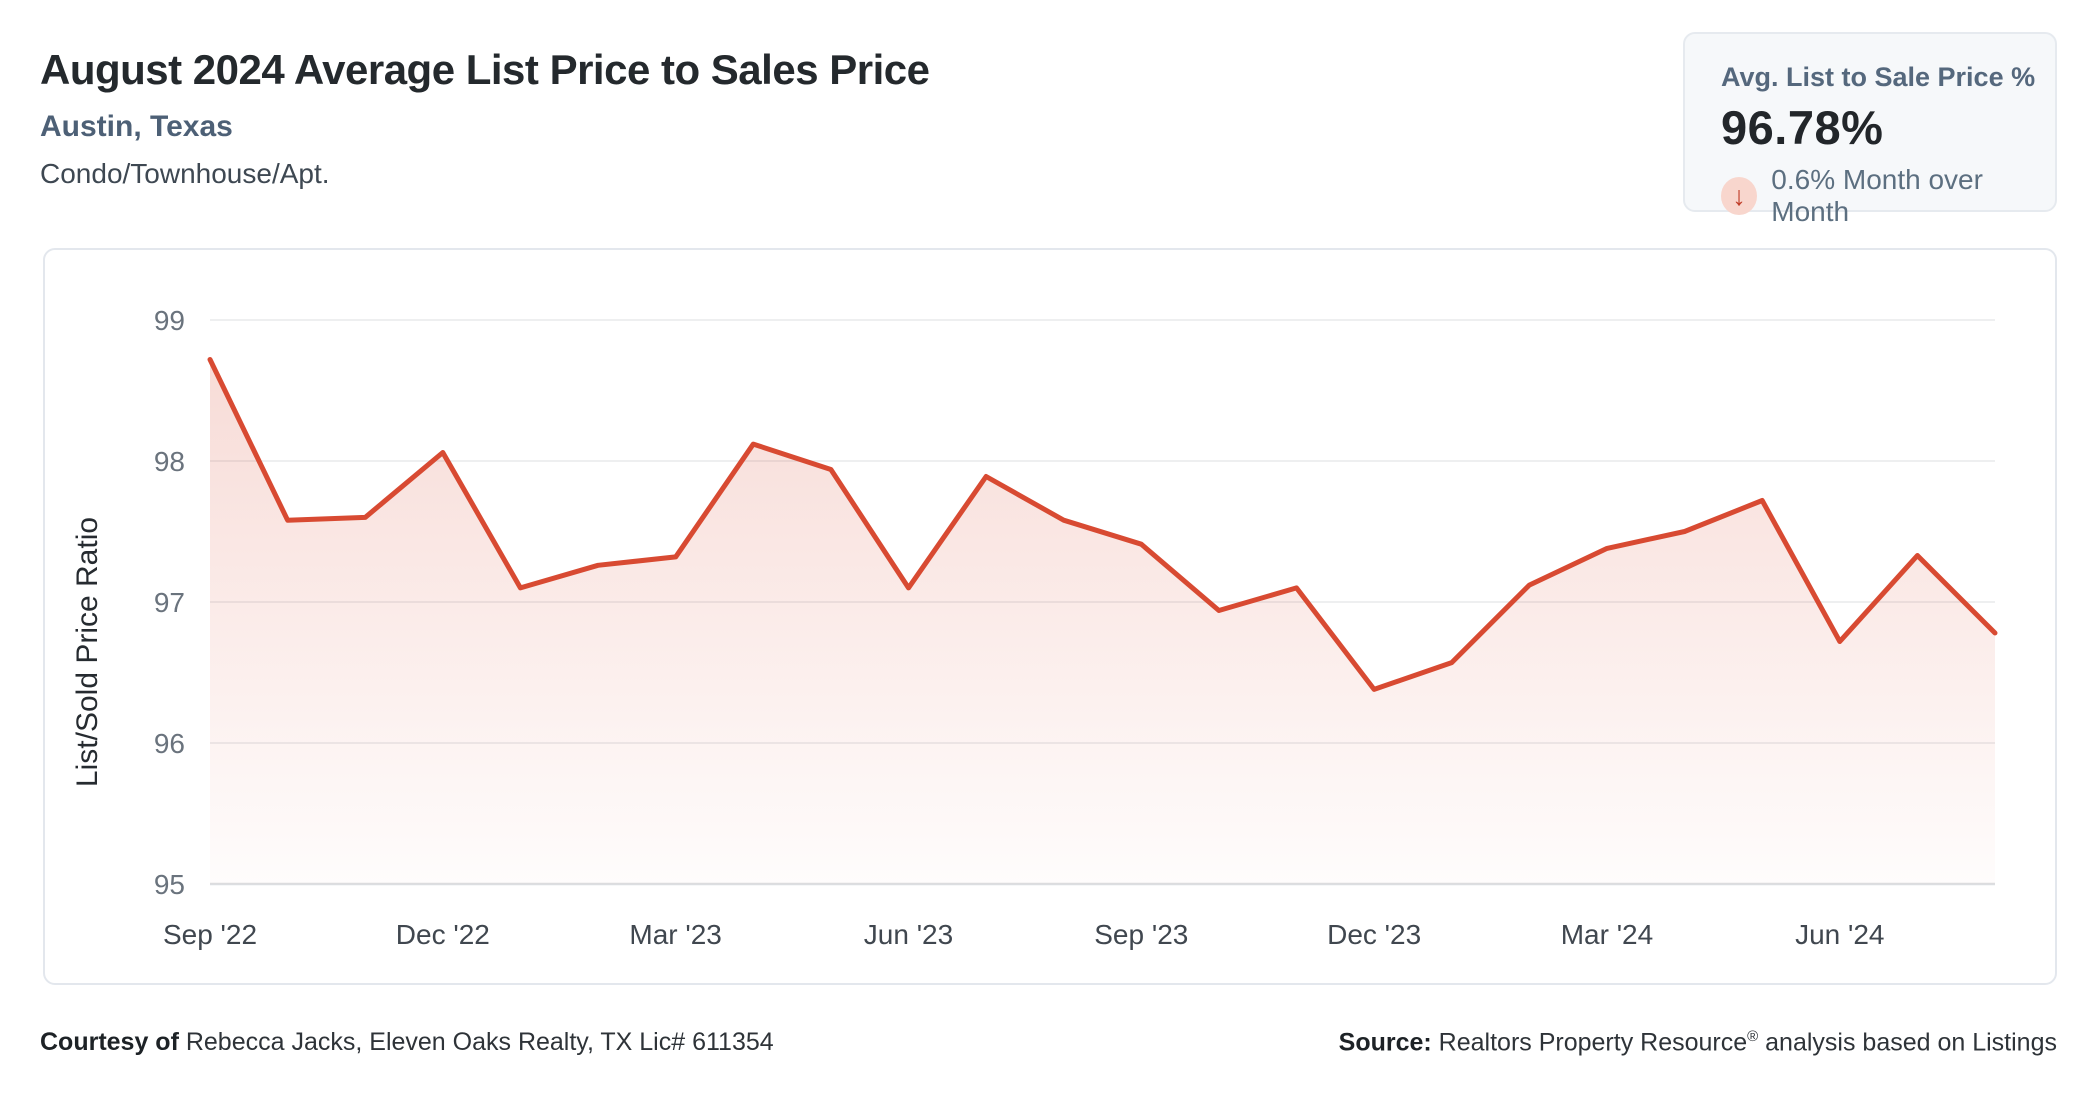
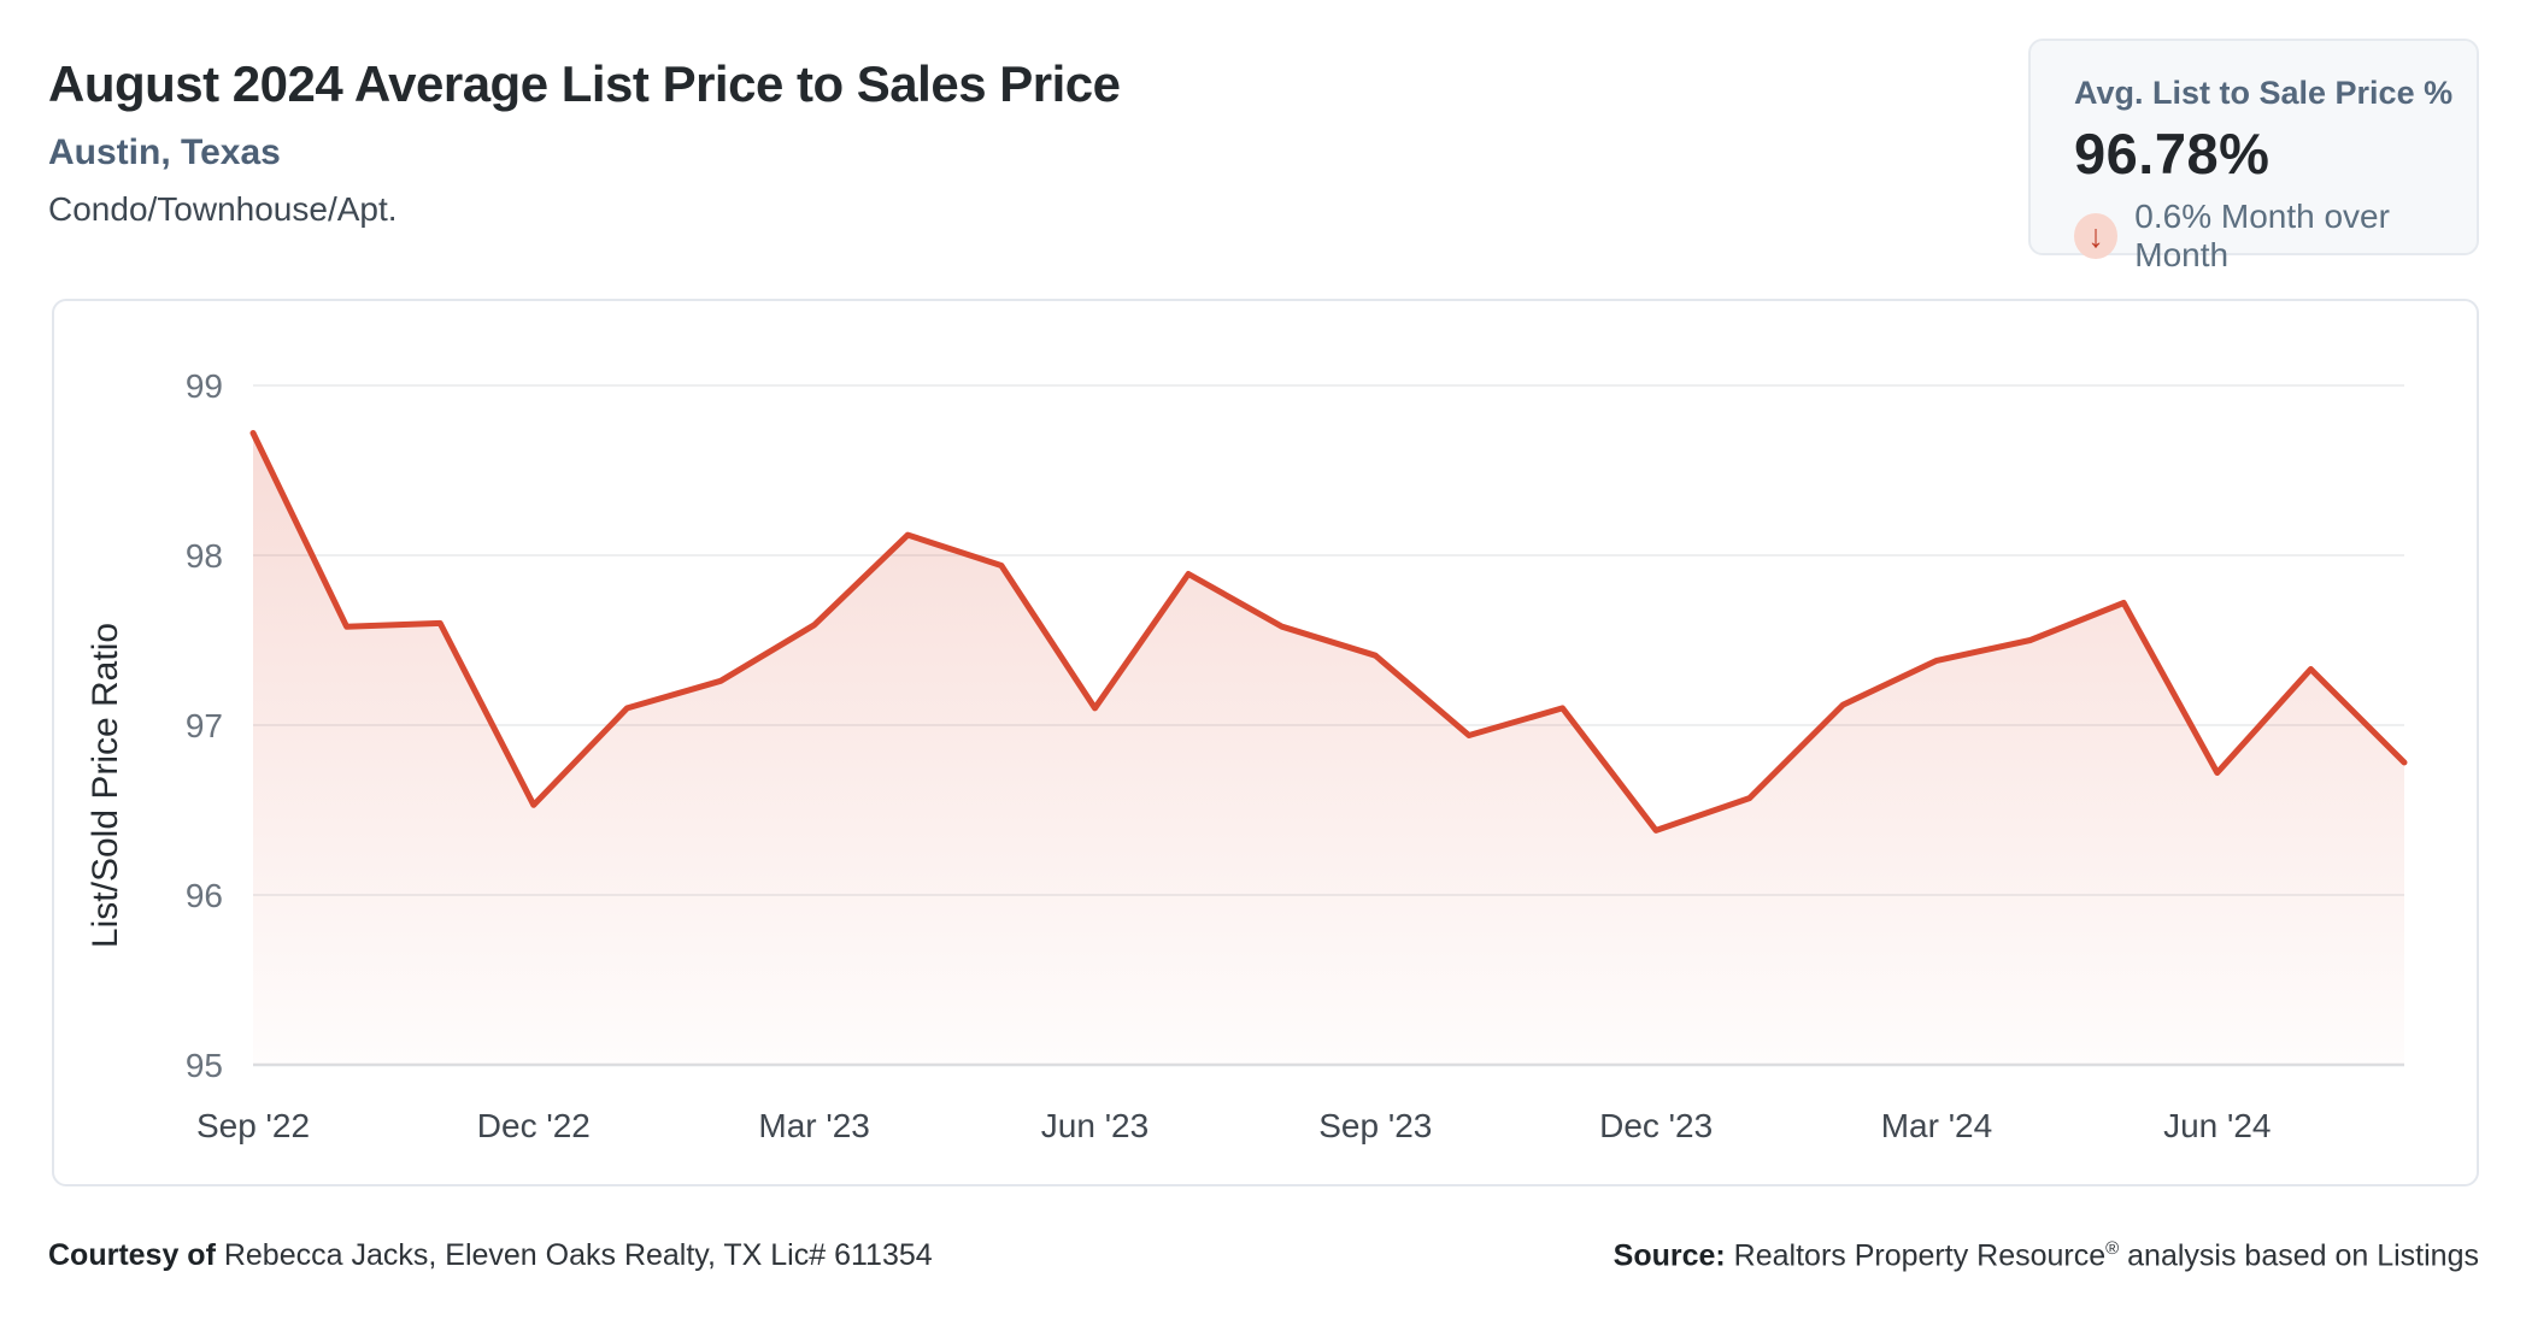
Dec '22: 98.06 -> 96.53
Mar '23: 97.32 -> 97.59
